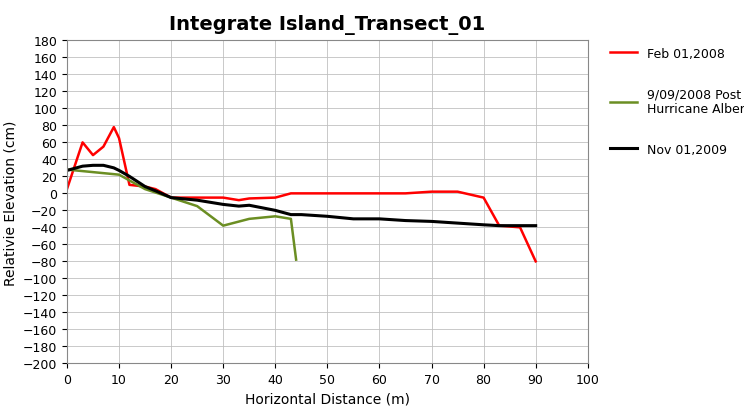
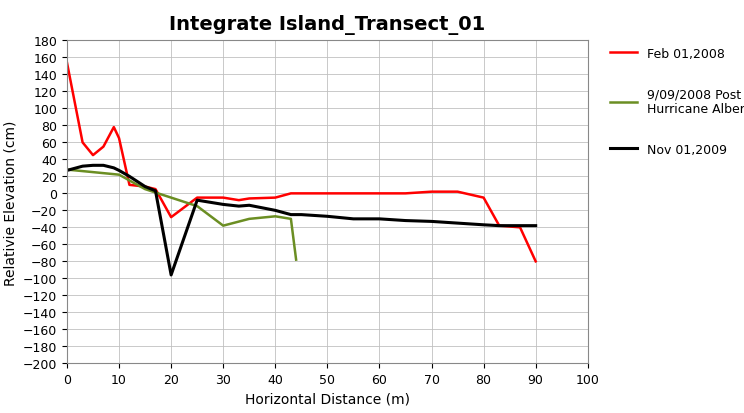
Feb 01,2008/0: 5 -> 154
Feb 01,2008/20: -5 -> -28
Nov 01,2009/20: -5 -> -96
